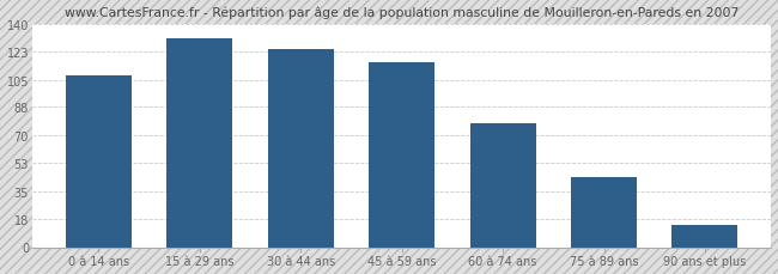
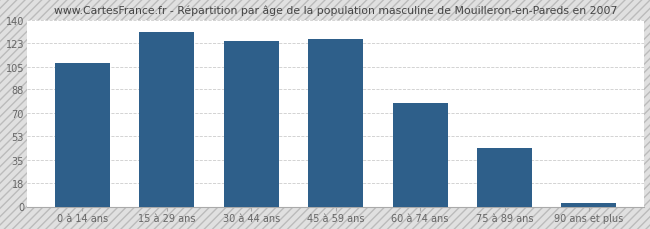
45 à 59 ans: 116 -> 126
90 ans et plus: 14 -> 3
